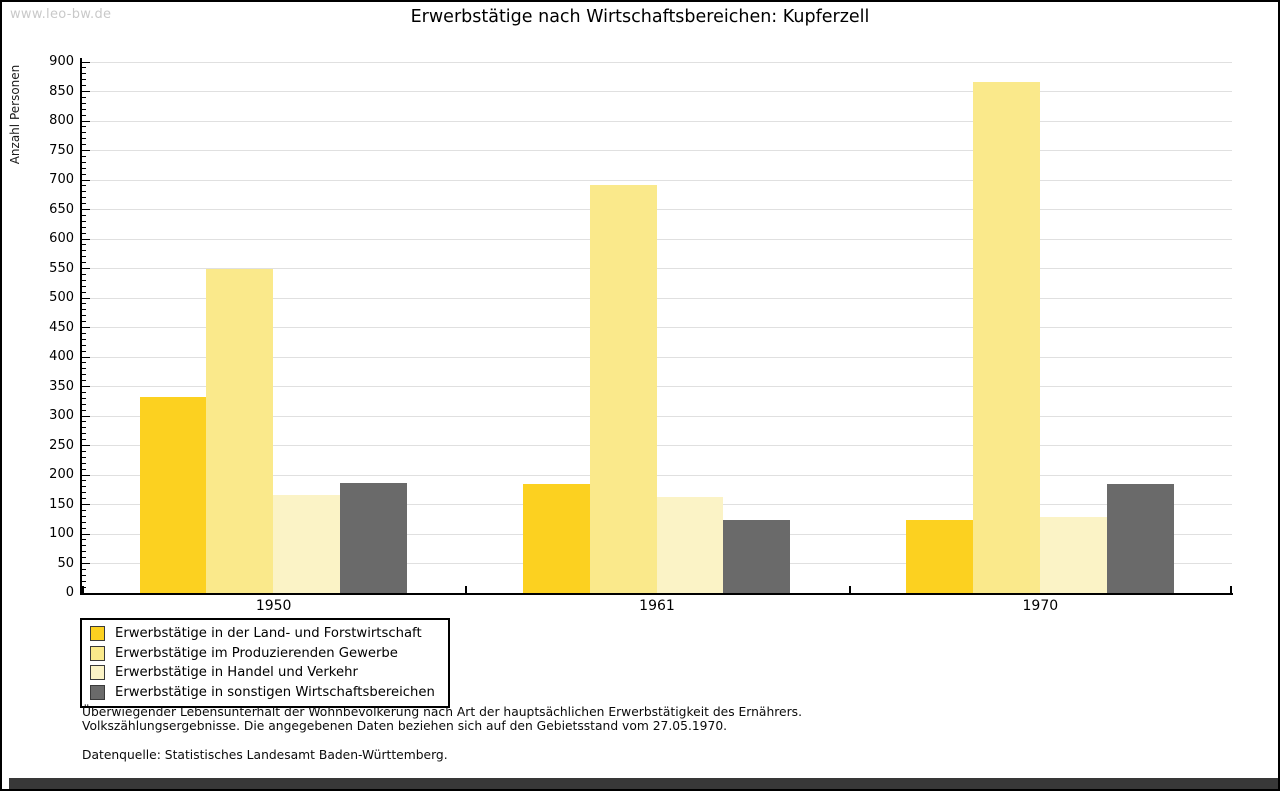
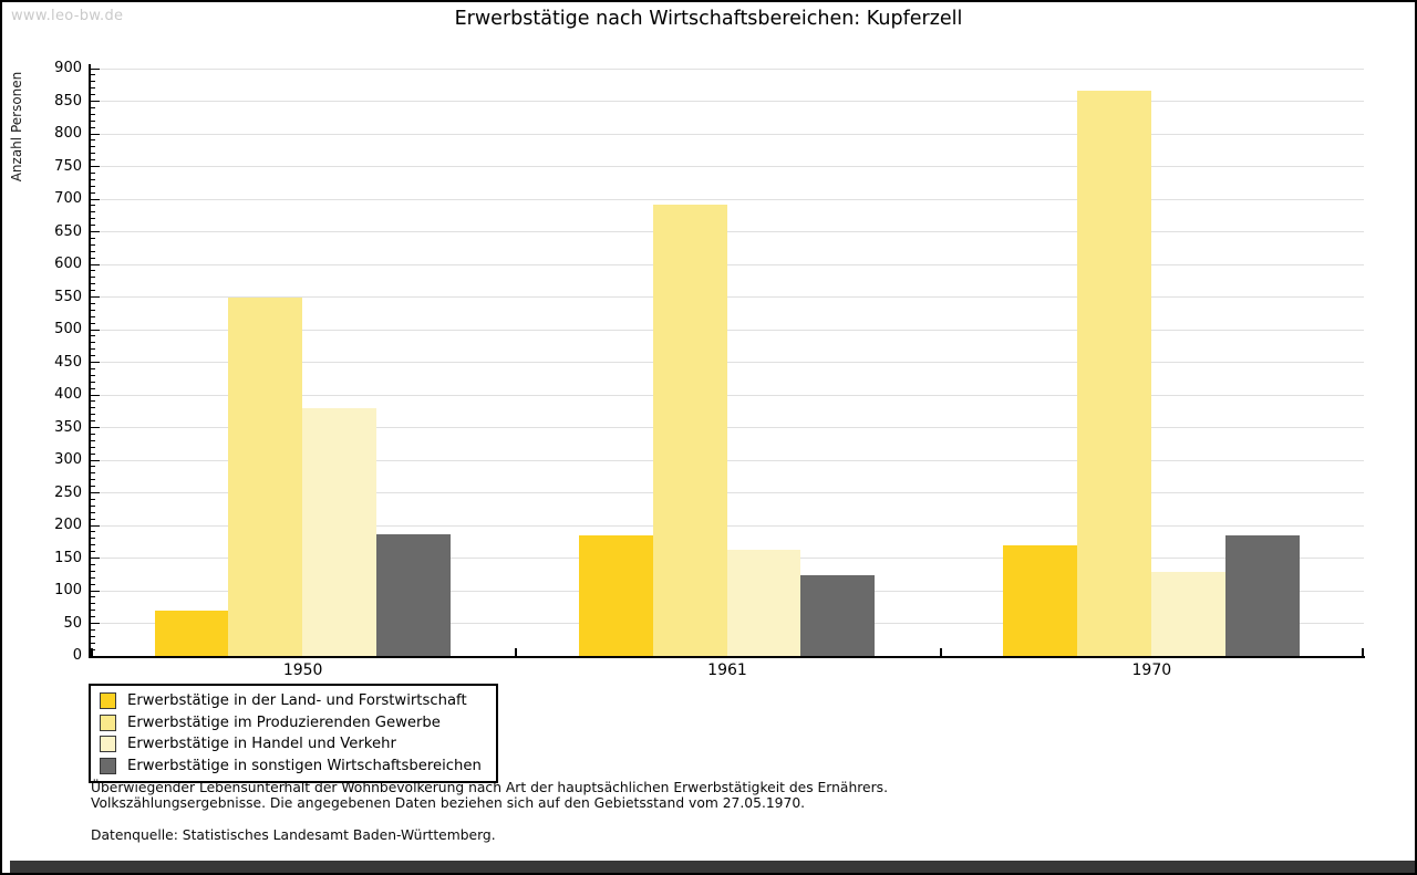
Erwerbstätige in der Land- und Forstwirtschaft/1950: 330 -> 70
Erwerbstätige in Handel und Verkehr/1950: 170 -> 380
Erwerbstätige in der Land- und Forstwirtschaft/1970: 120 -> 170
